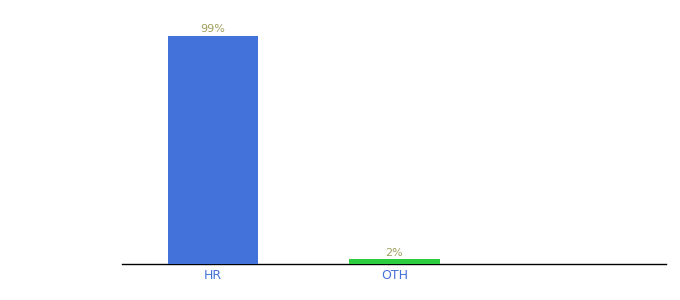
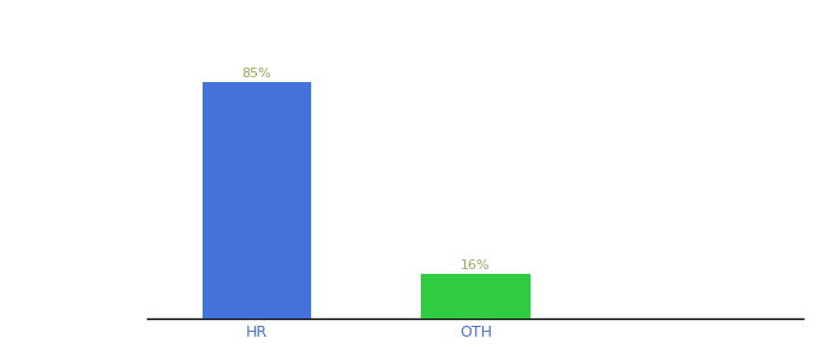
HR: 99% -> 85%
OTH: 2% -> 16%
